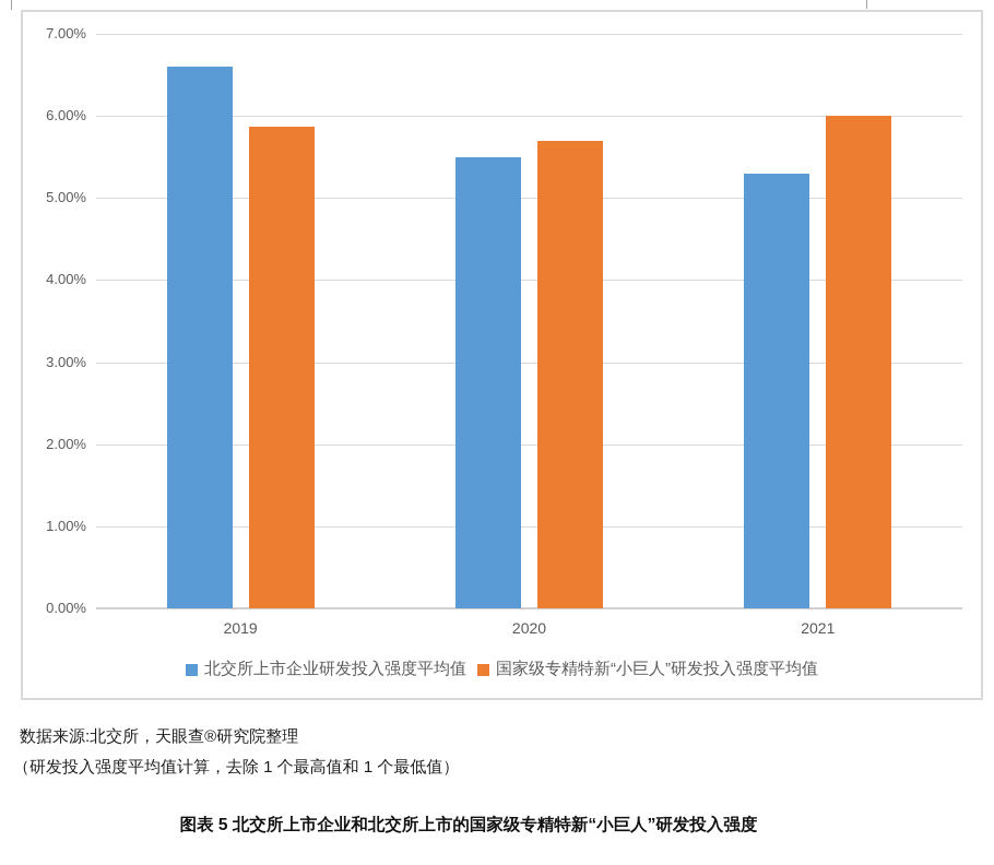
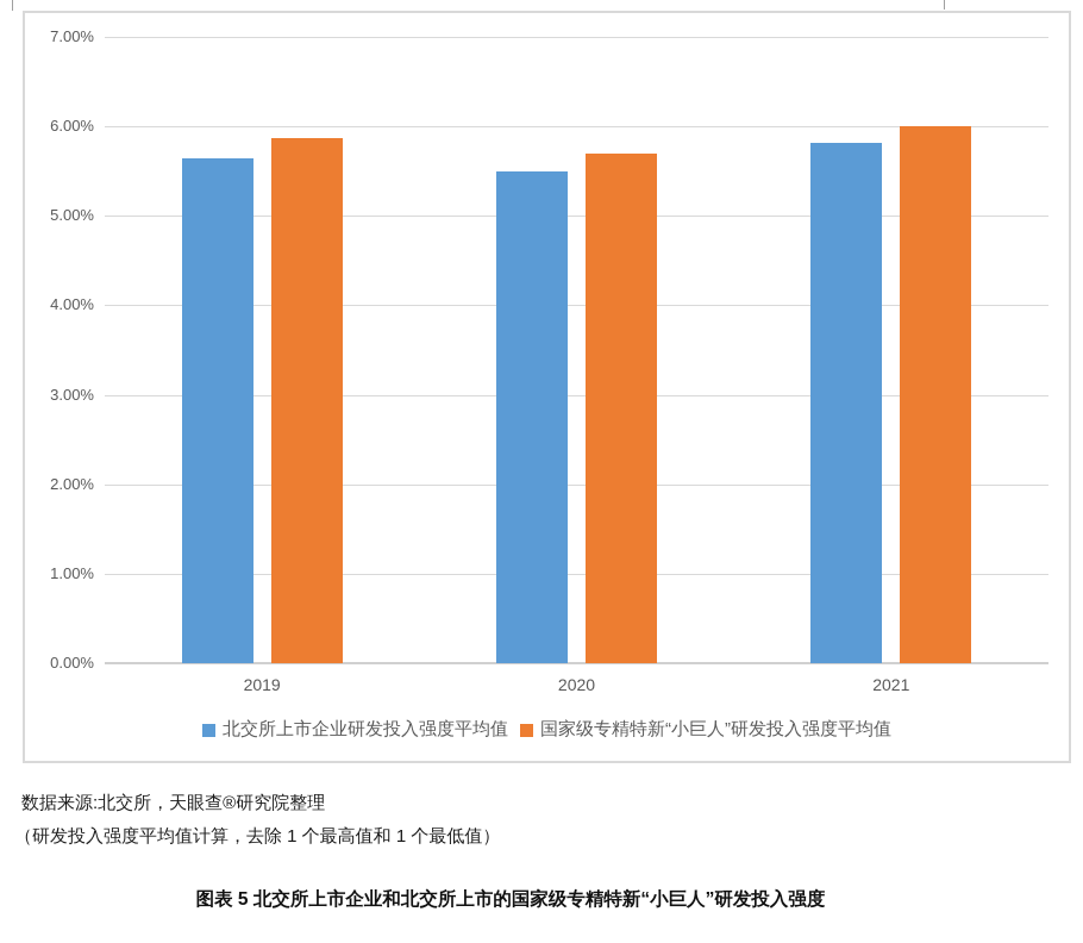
北交所上市企业研发投入强度平均值/2019: 6.6% -> 5.6%
北交所上市企业研发投入强度平均值/2021: 5.3% -> 5.8%
